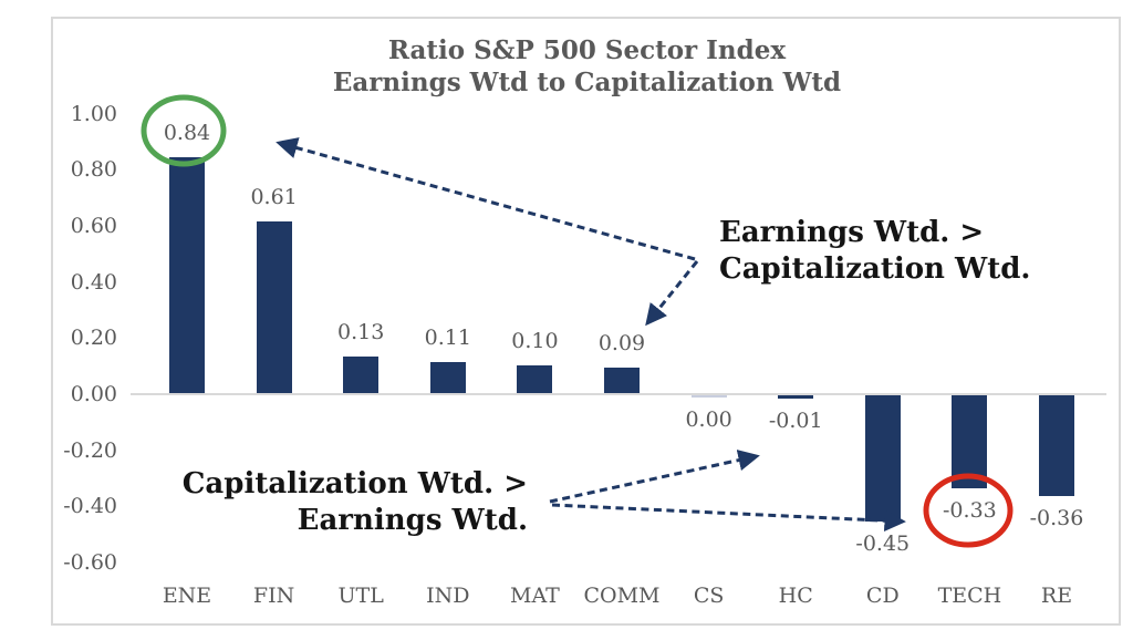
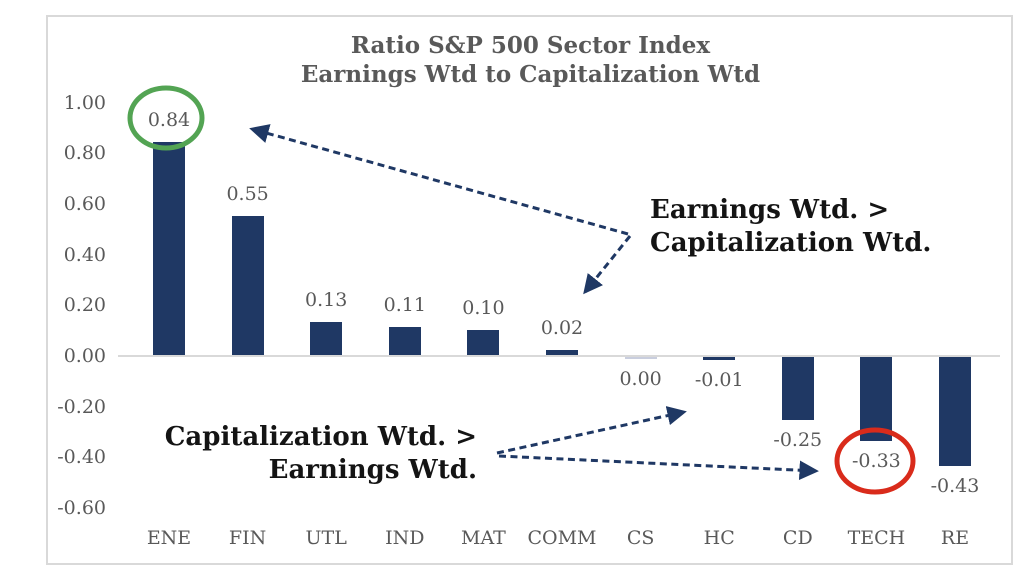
FIN: 0.61 -> 0.55
COMM: 0.09 -> 0.02
CD: -0.45 -> -0.25
RE: -0.36 -> -0.43
